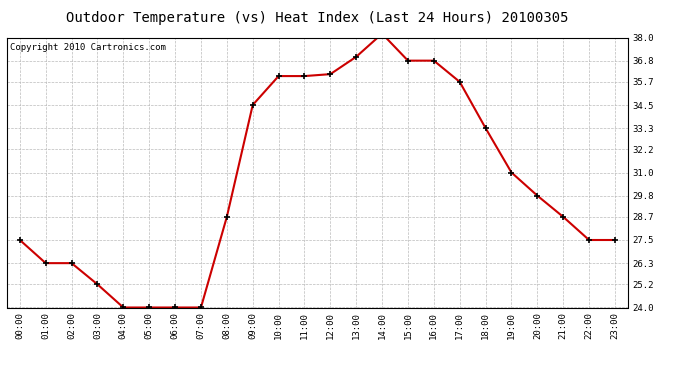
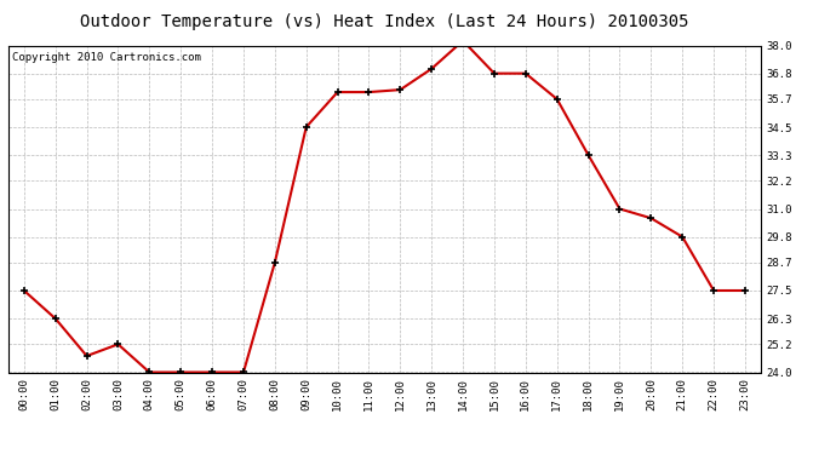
02:00: 26.3 -> 24.7
20:00: 29.8 -> 30.6
21:00: 28.7 -> 29.8
